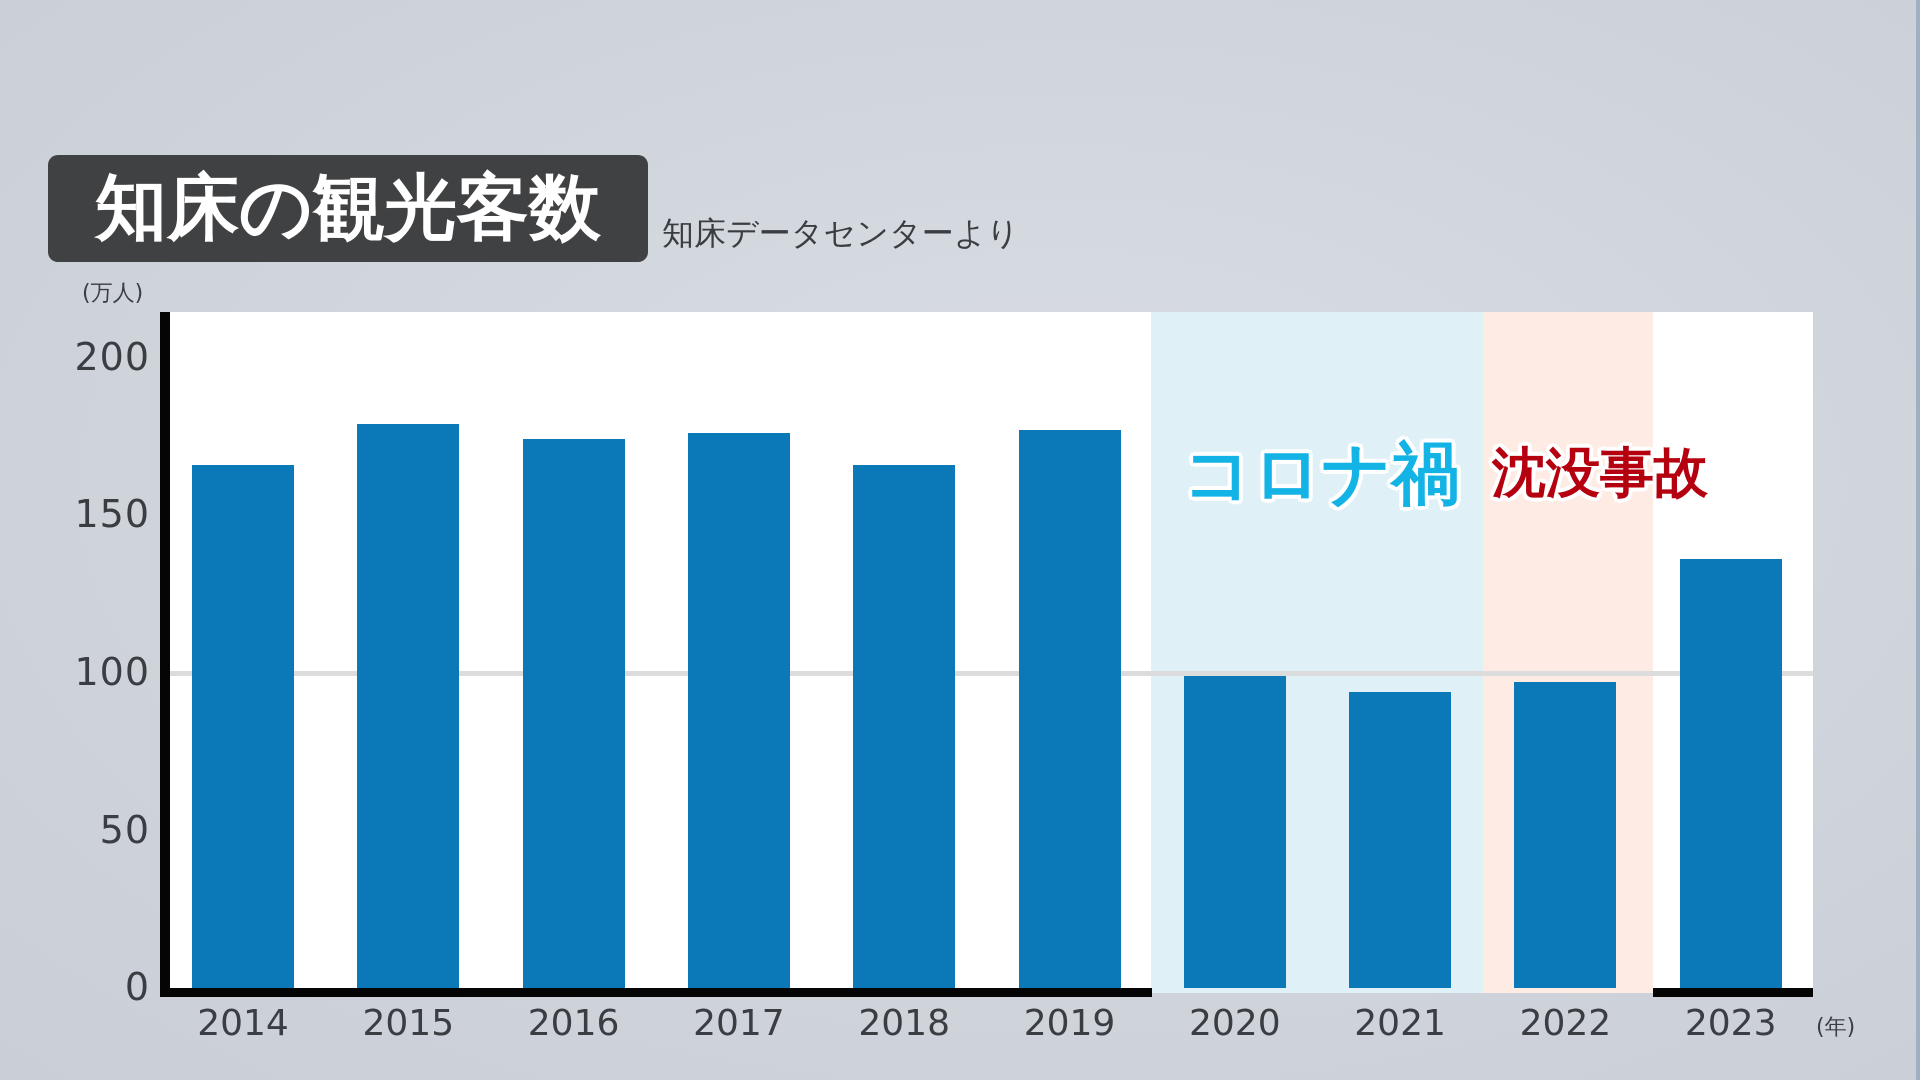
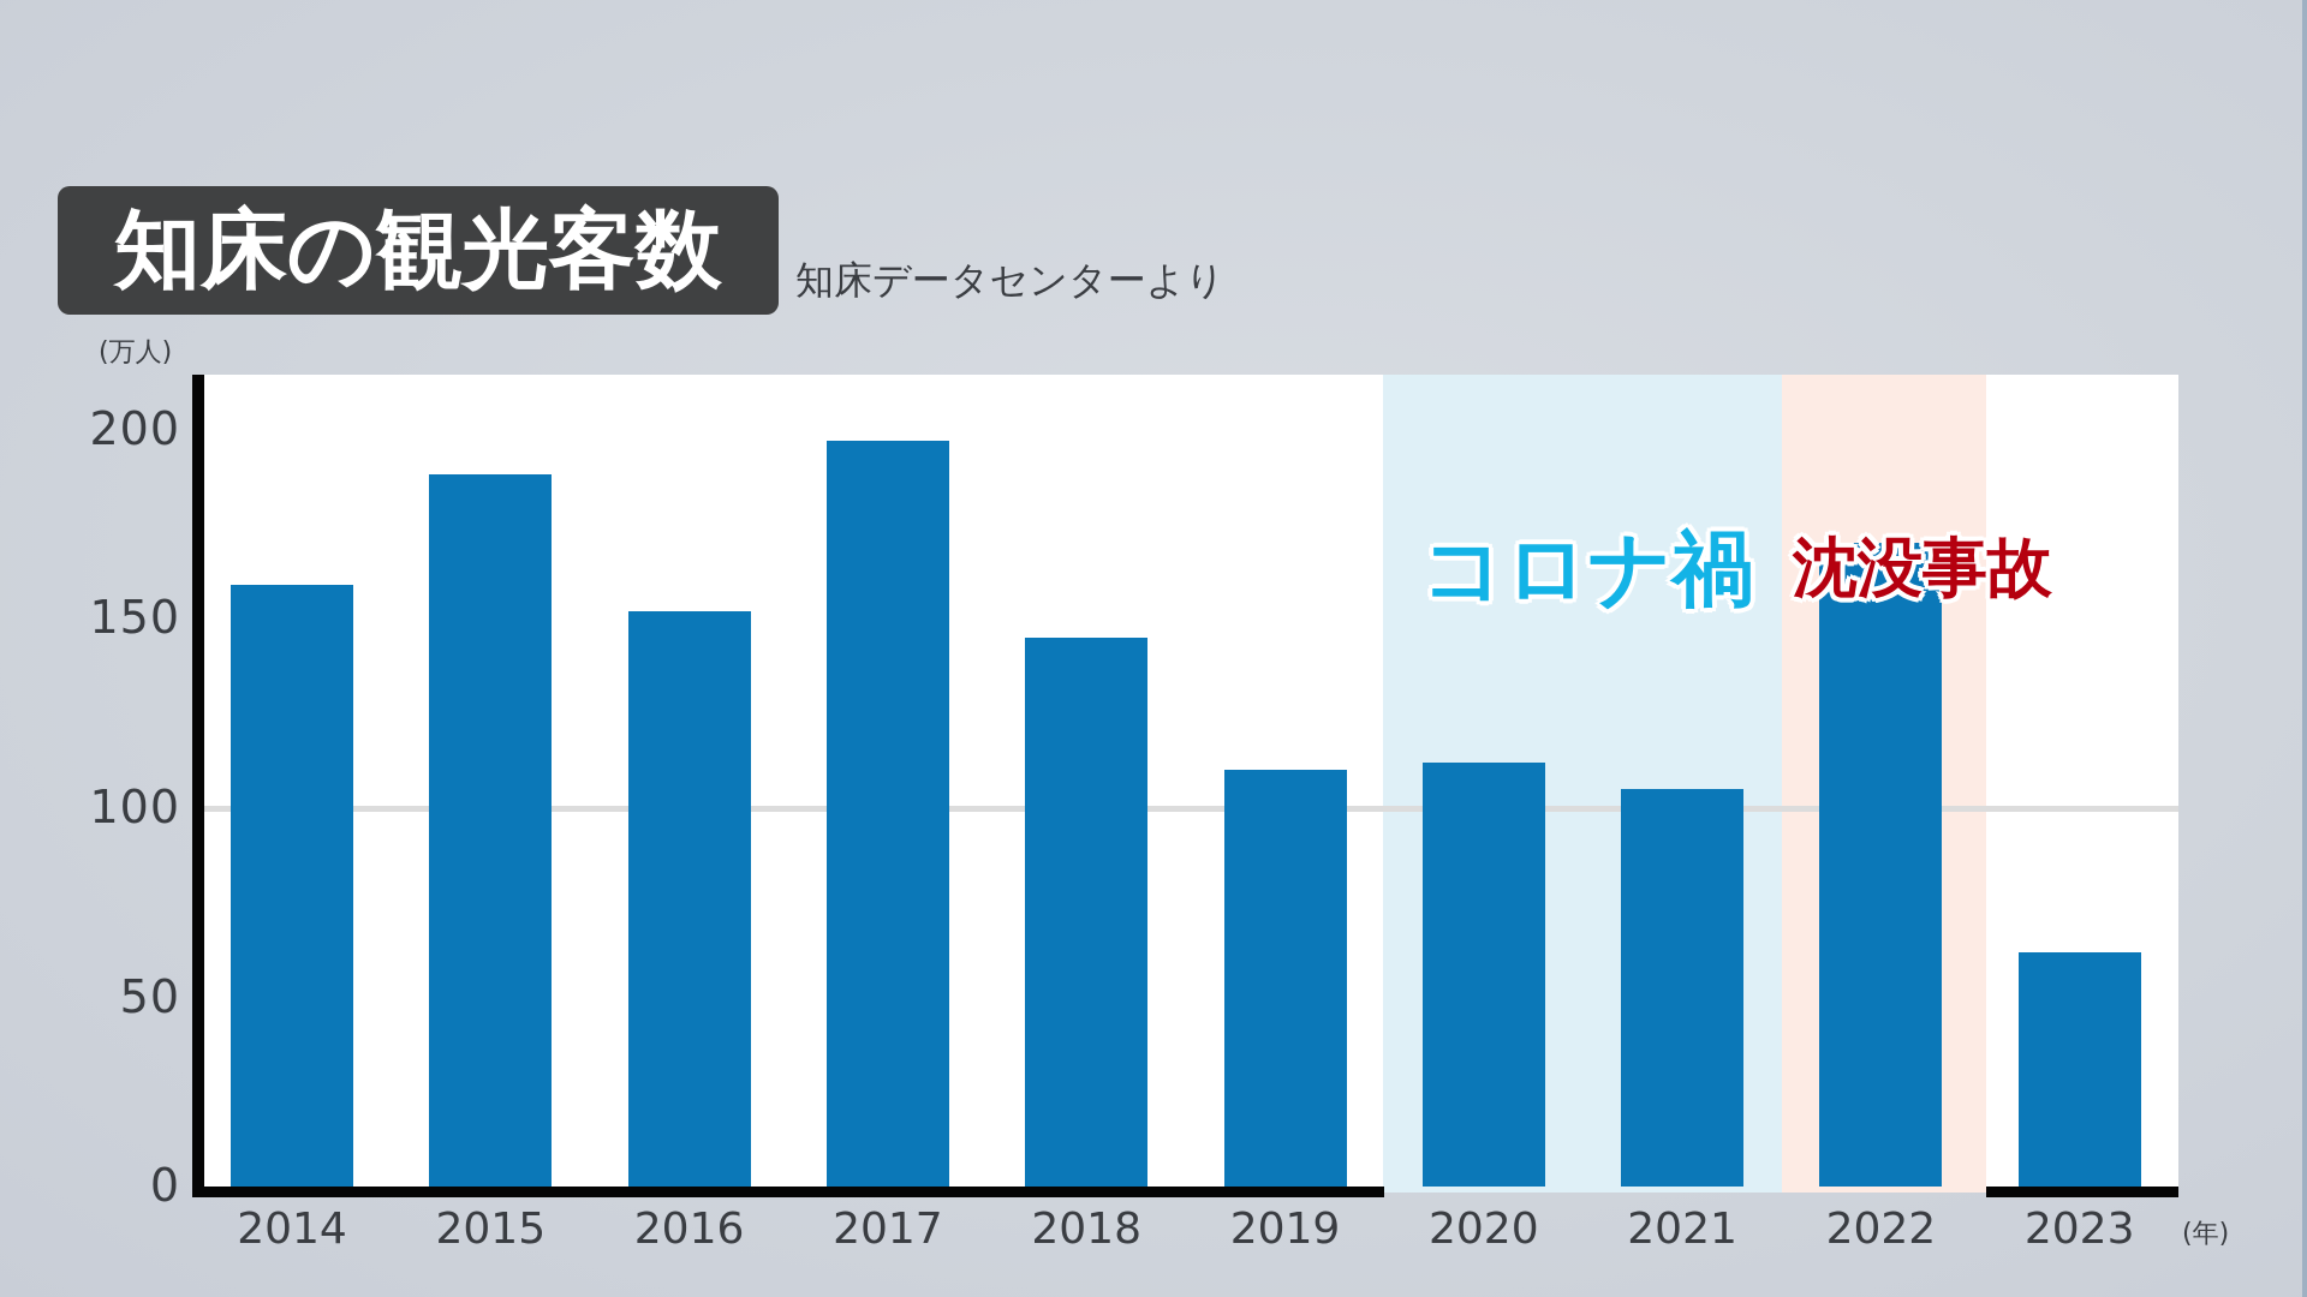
2014: 166 -> 159
2015: 179 -> 188
2016: 174 -> 152
2017: 176 -> 197
2018: 166 -> 145
2019: 177 -> 110
2020: 99 -> 112
2021: 94 -> 105
2022: 97 -> 170
2023: 136 -> 62
